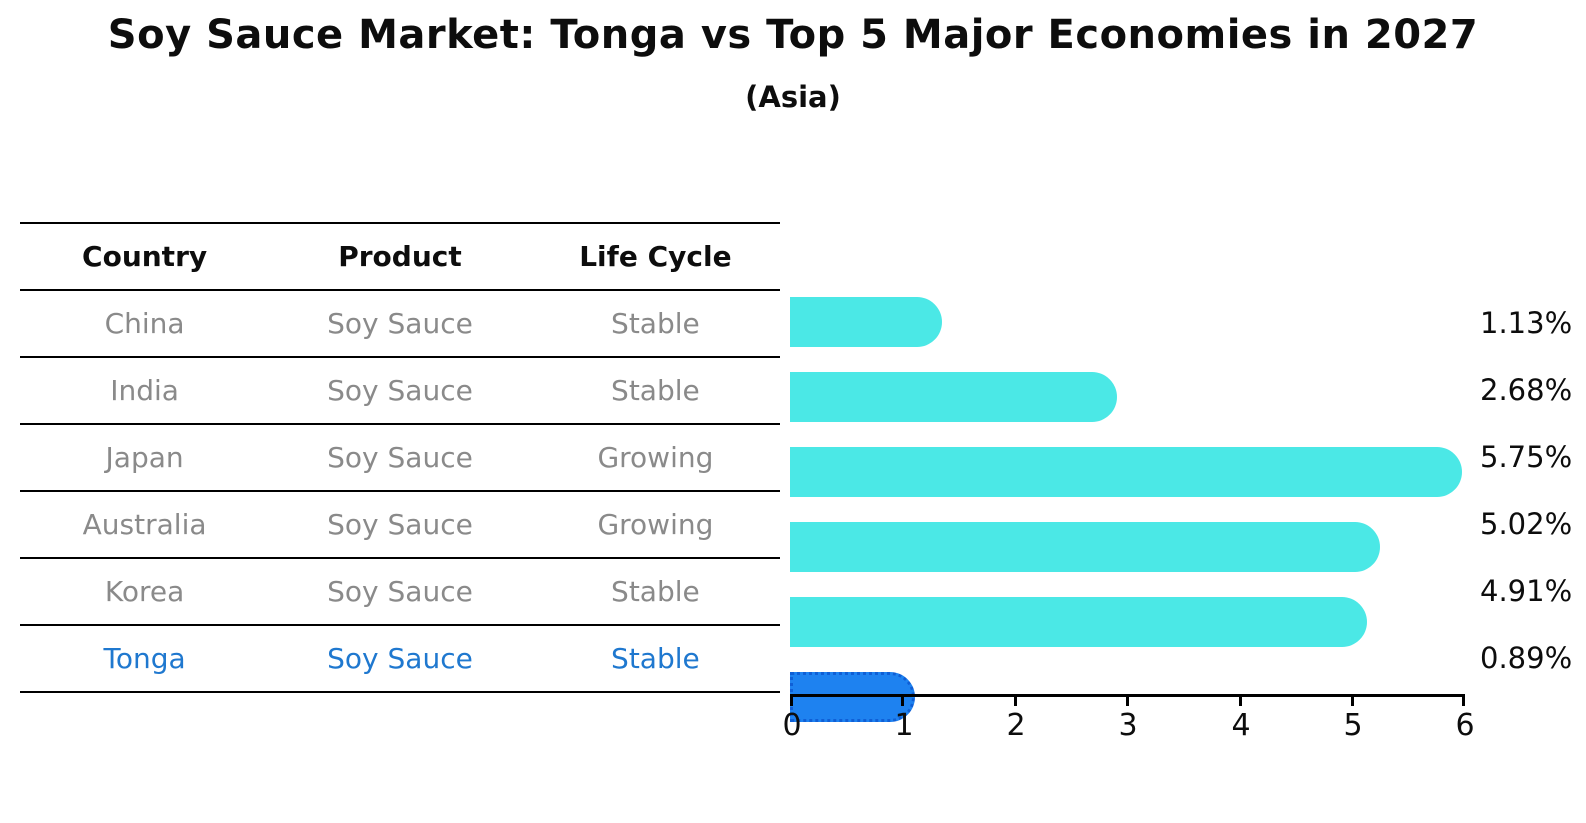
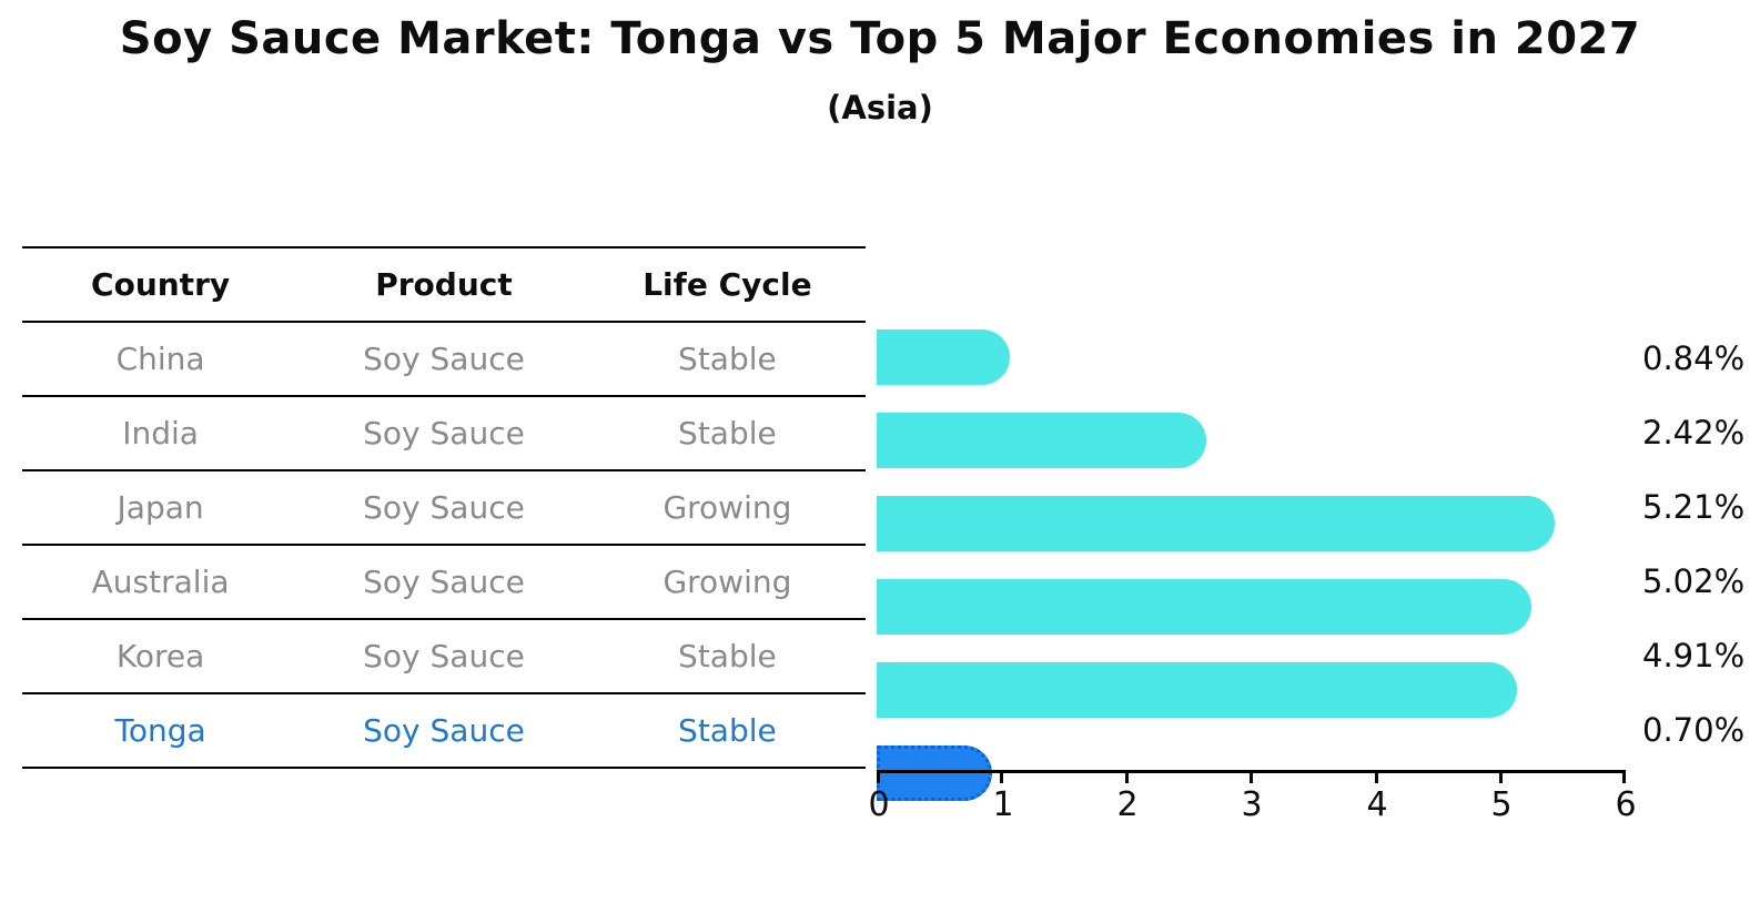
China: 1.13% -> 0.84%
India: 2.68% -> 2.42%
Japan: 5.75% -> 5.21%
Tonga: 0.89% -> 0.70%
